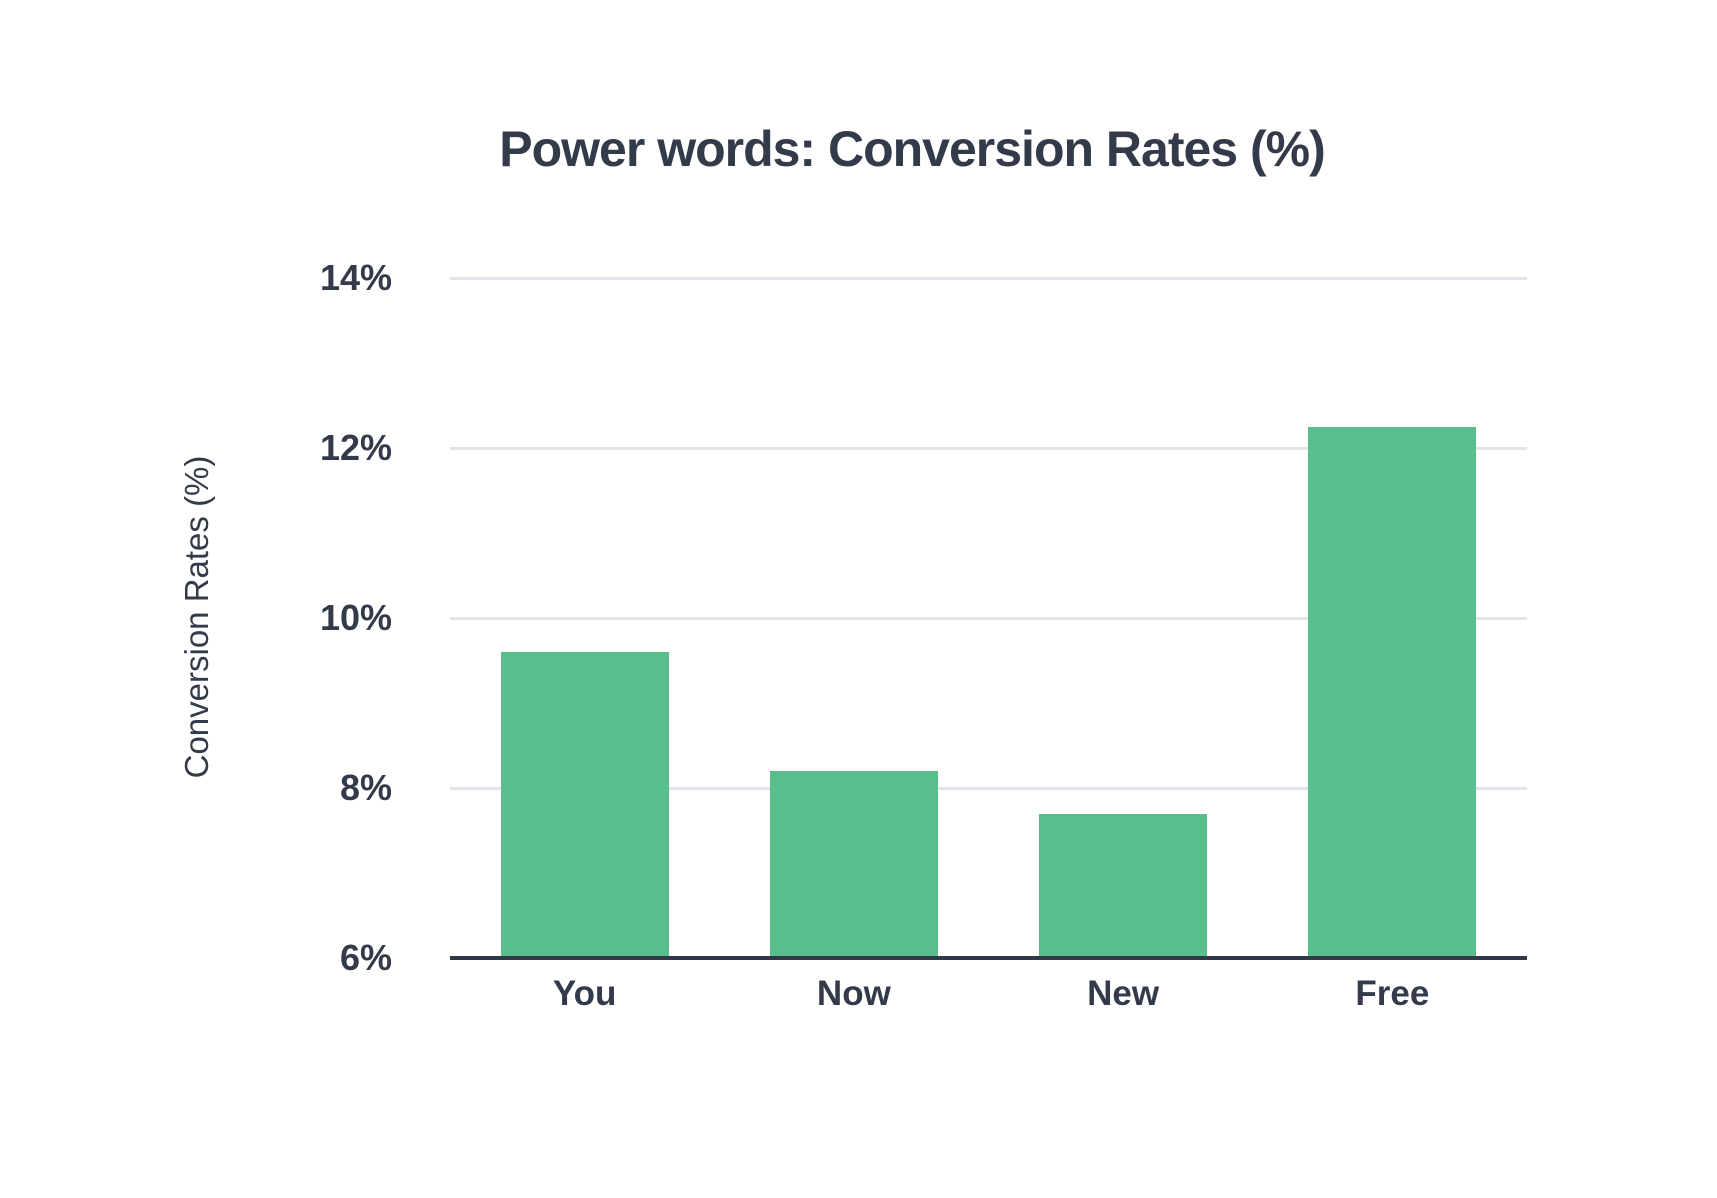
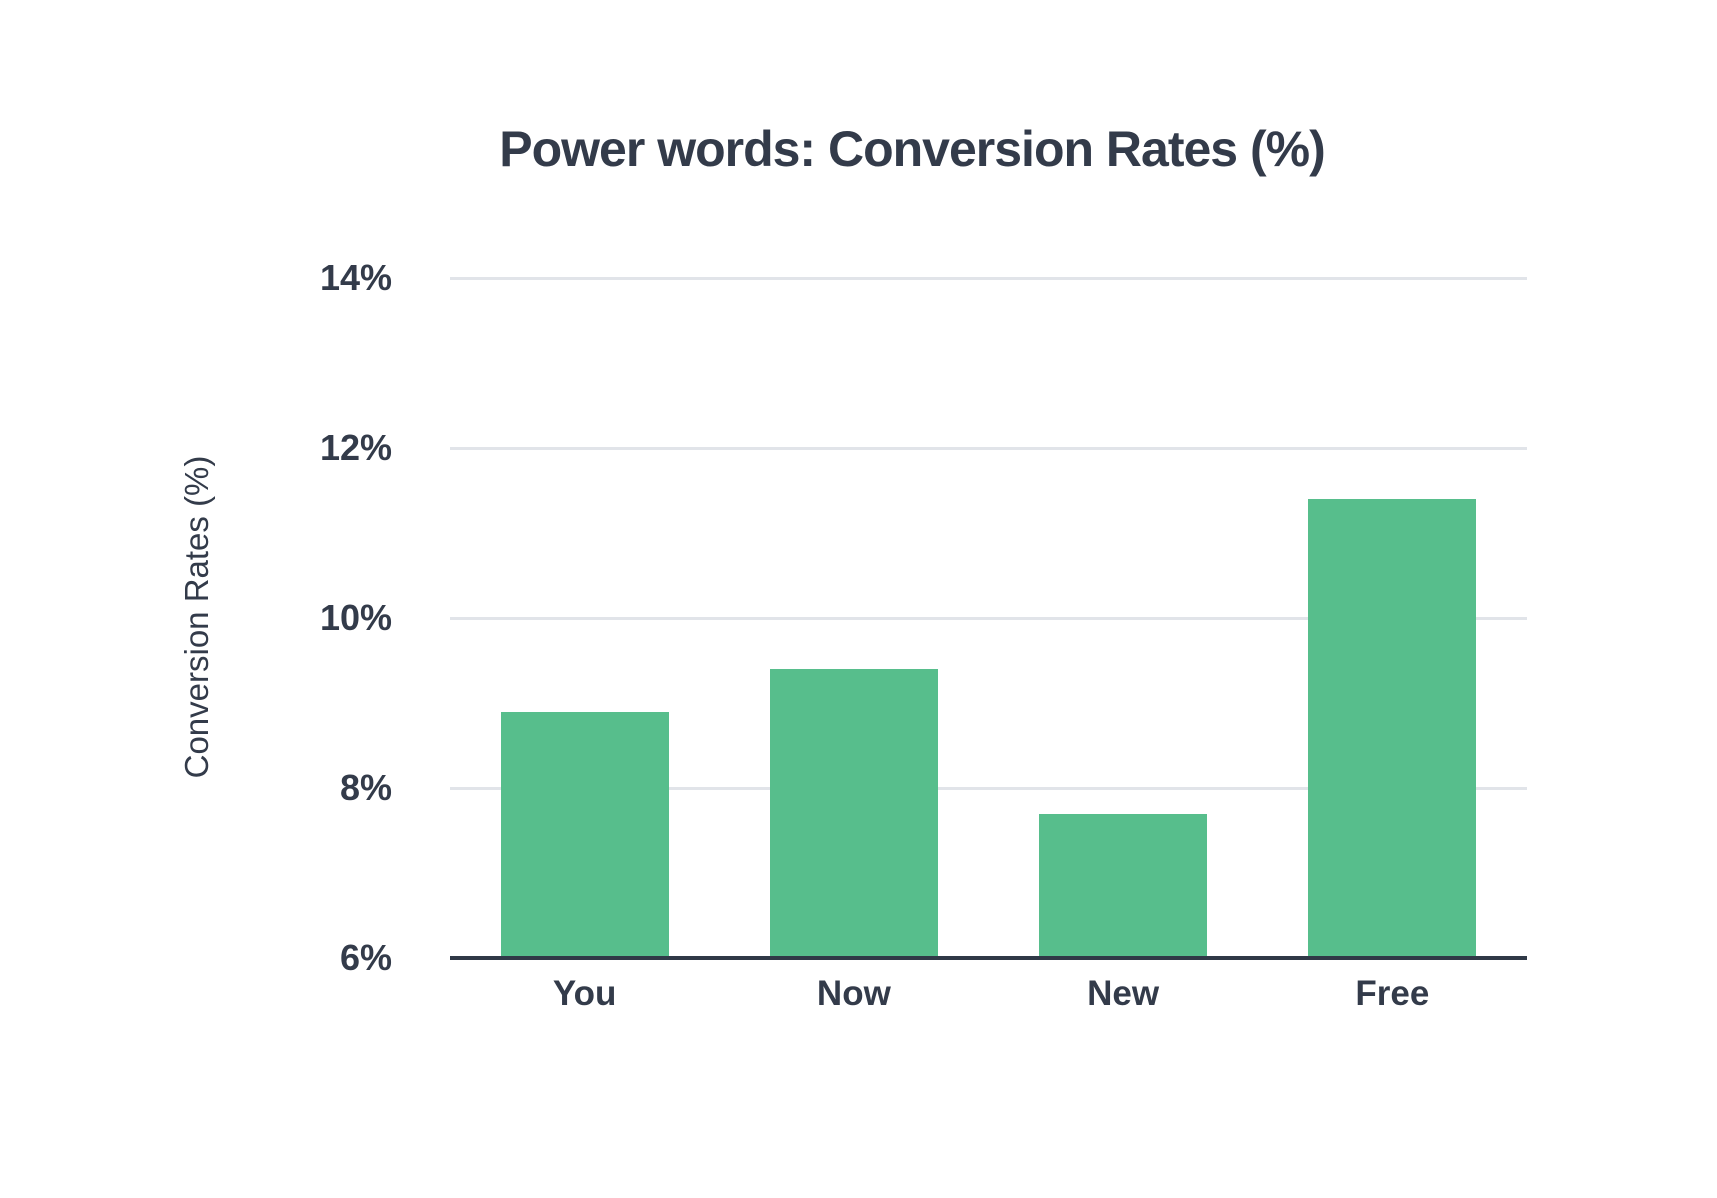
You: 9.6% -> 8.9%
Now: 8.2% -> 9.4%
Free: 12.2% -> 11.4%
